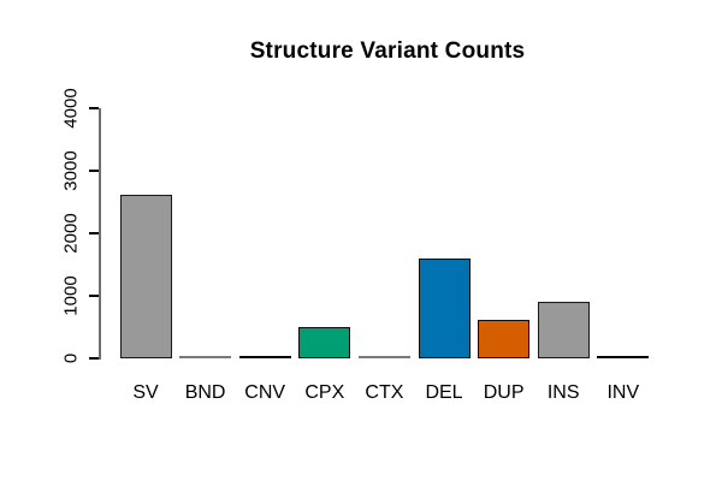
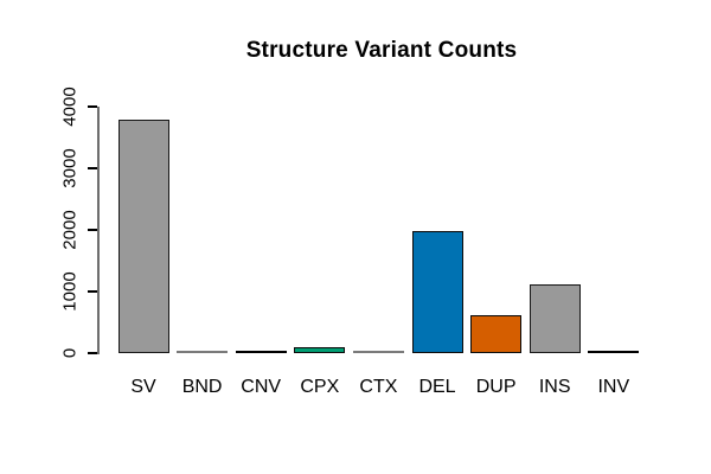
SV: 2600 -> 3800
CPX: 500 -> 100
DEL: 1600 -> 2000
INS: 900 -> 1100
